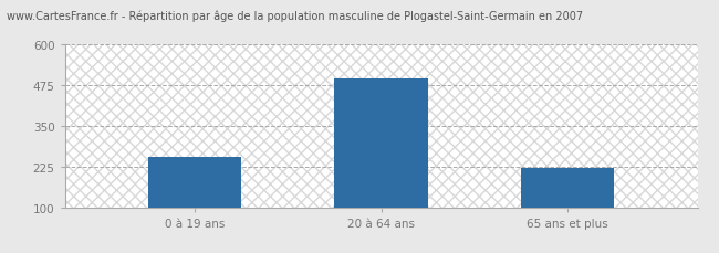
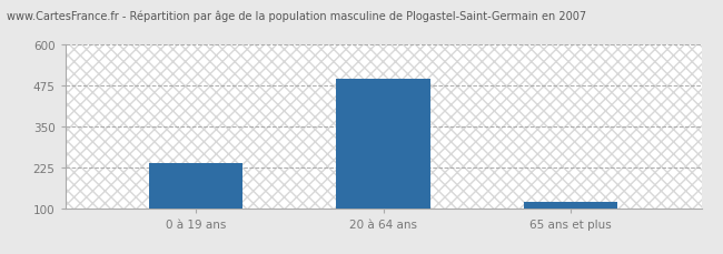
0 à 19 ans: 255 -> 237
65 ans et plus: 220 -> 120
